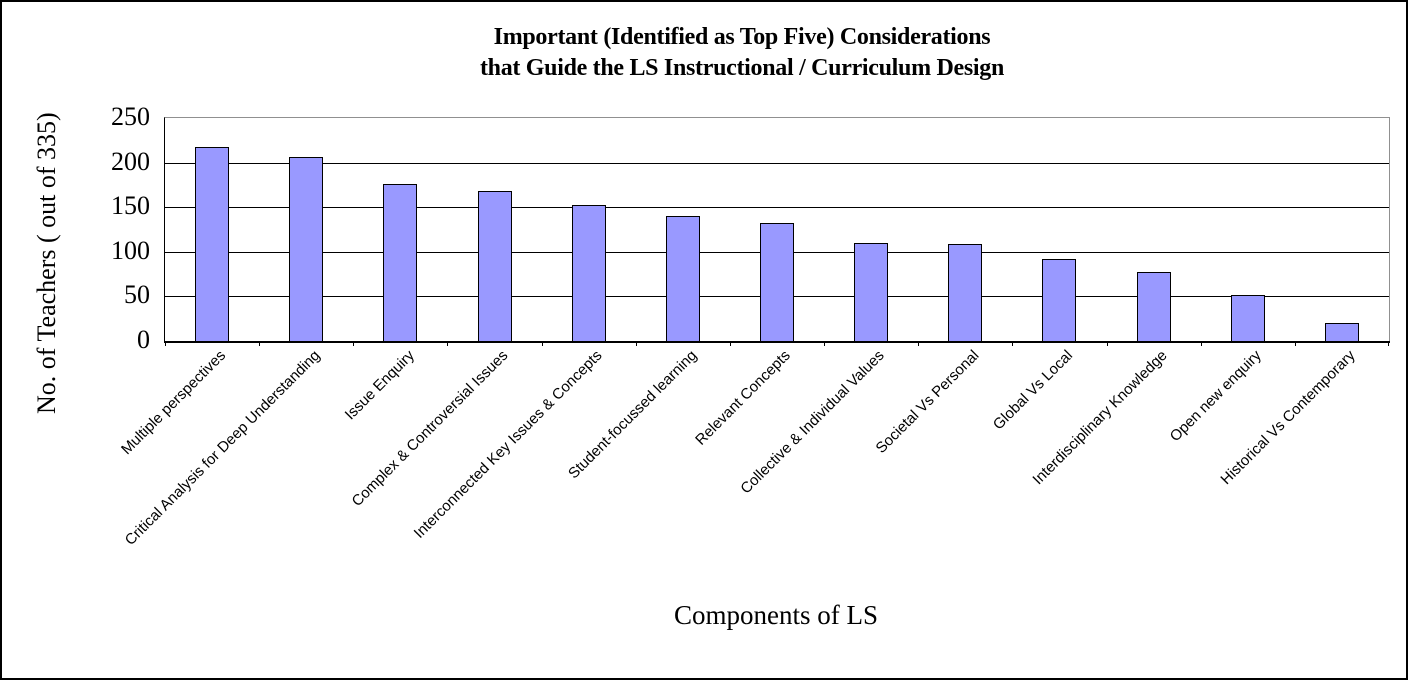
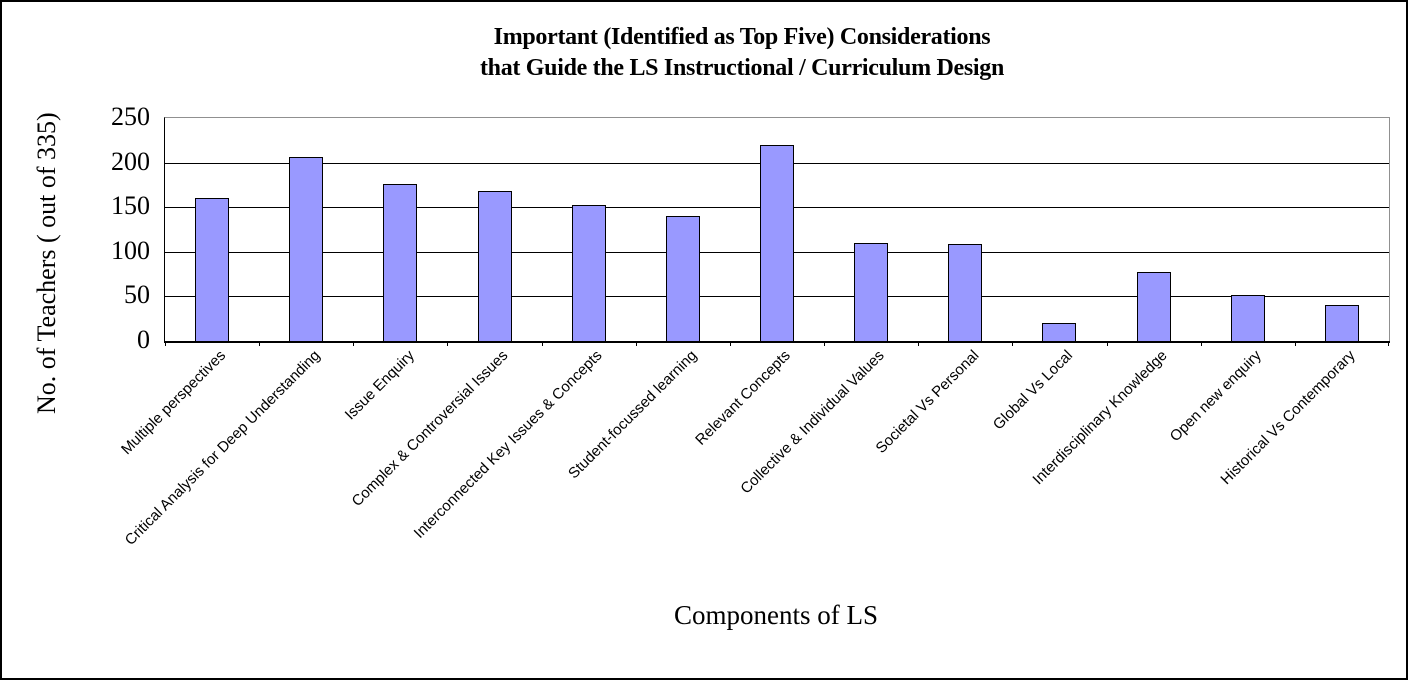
Multiple perspectives: 220 -> 160
Relevant Concepts: 130 -> 220
Global Vs Local: 90 -> 20
Historical Vs Contemporary: 20 -> 40
